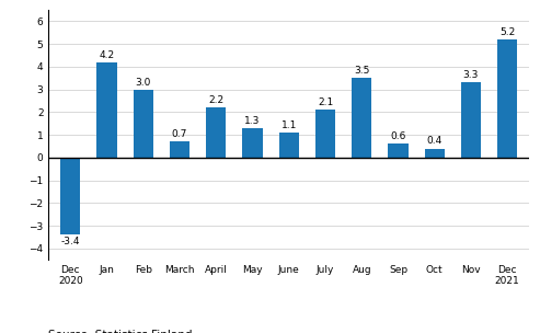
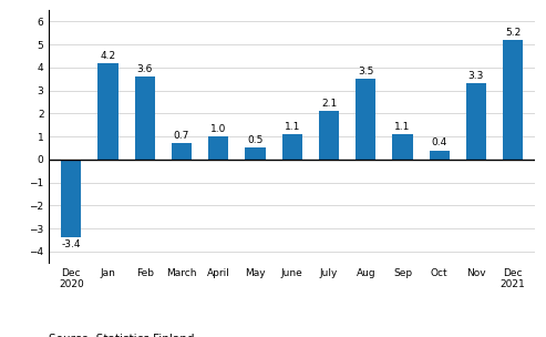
Feb: 3.0 -> 3.6
April: 2.2 -> 1.0
May: 1.3 -> 0.5
Sep: 0.6 -> 1.1
